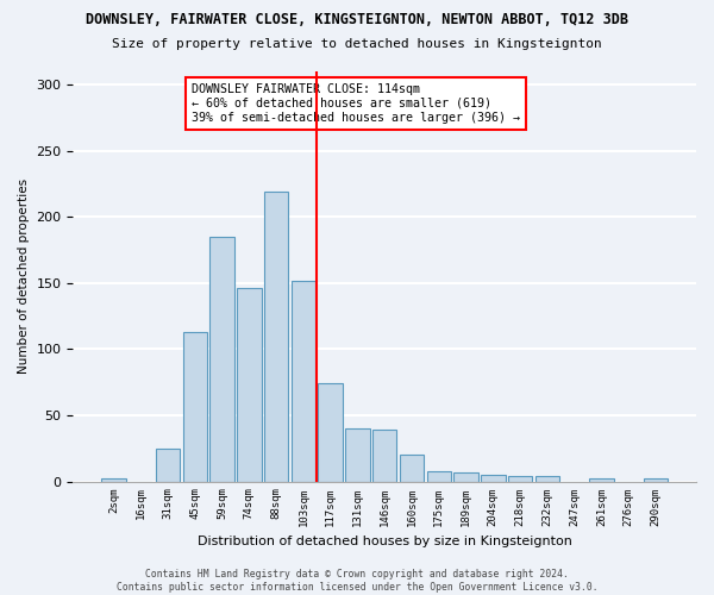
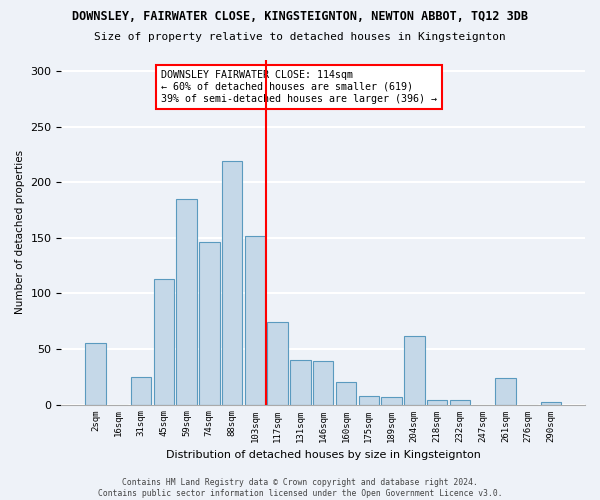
2sqm: 2 -> 55
204sqm: 5 -> 62
261sqm: 2 -> 24
